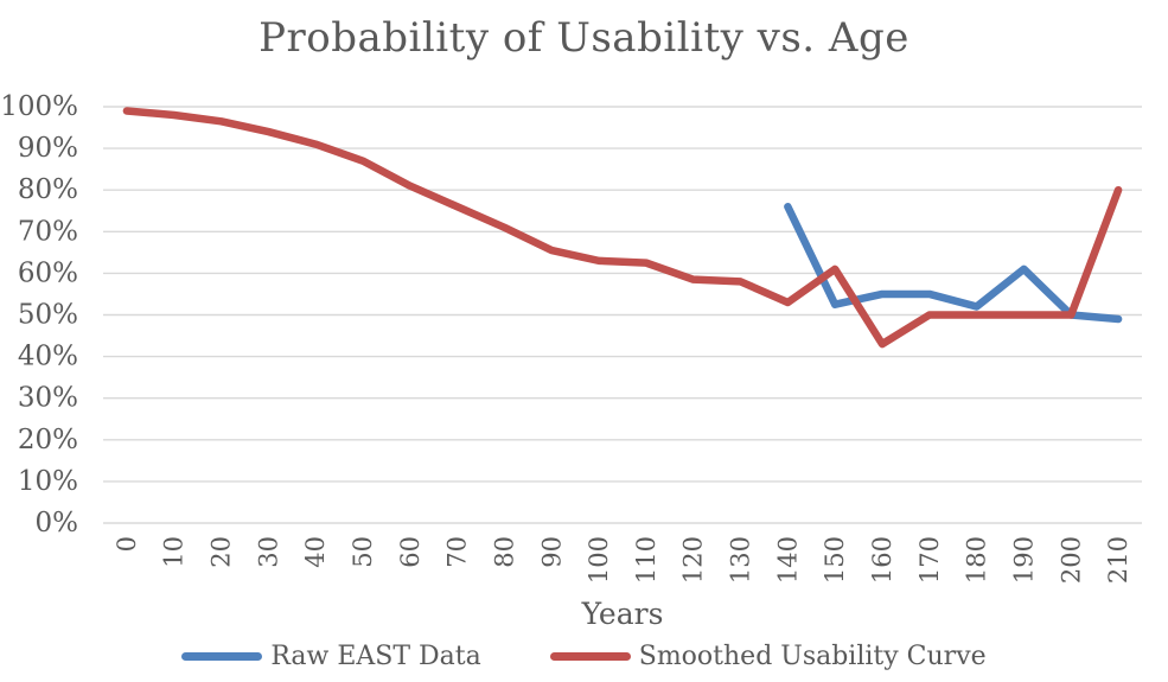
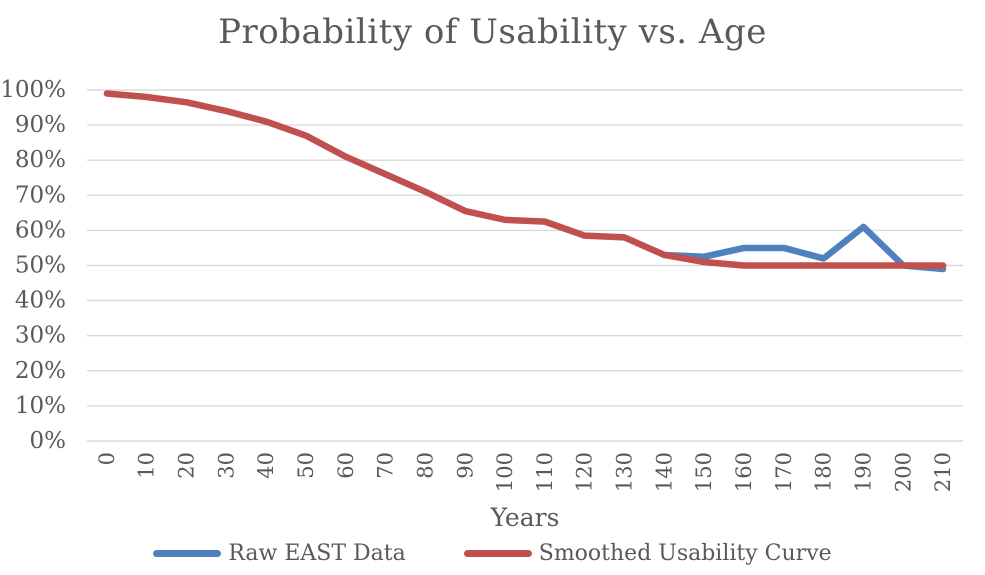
Raw EAST Data/140: 76% -> 53%
Smoothed Usability Curve/150: 61% -> 51%
Smoothed Usability Curve/160: 43% -> 50%
Smoothed Usability Curve/210: 80% -> 50%
